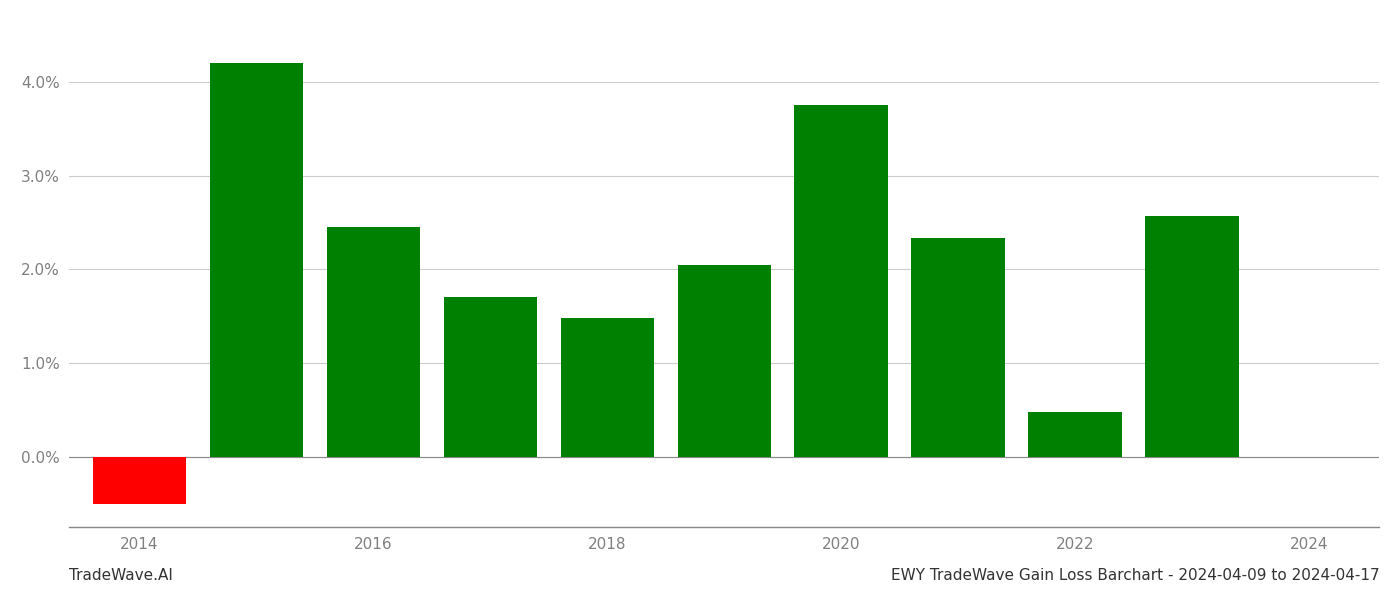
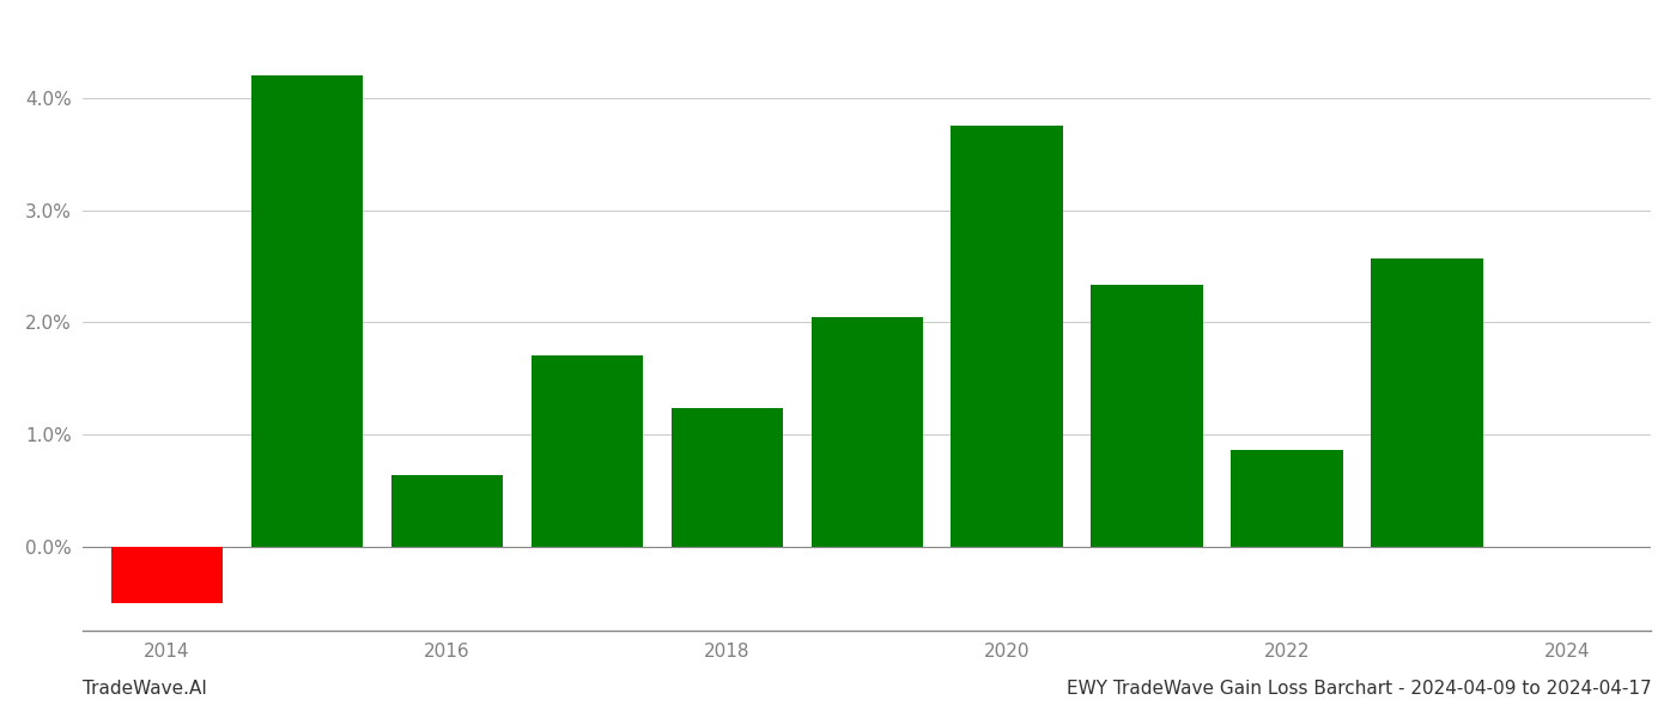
2016: 2.45% -> 0.64%
2018: 1.48% -> 1.24%
2022: 0.48% -> 0.86%
